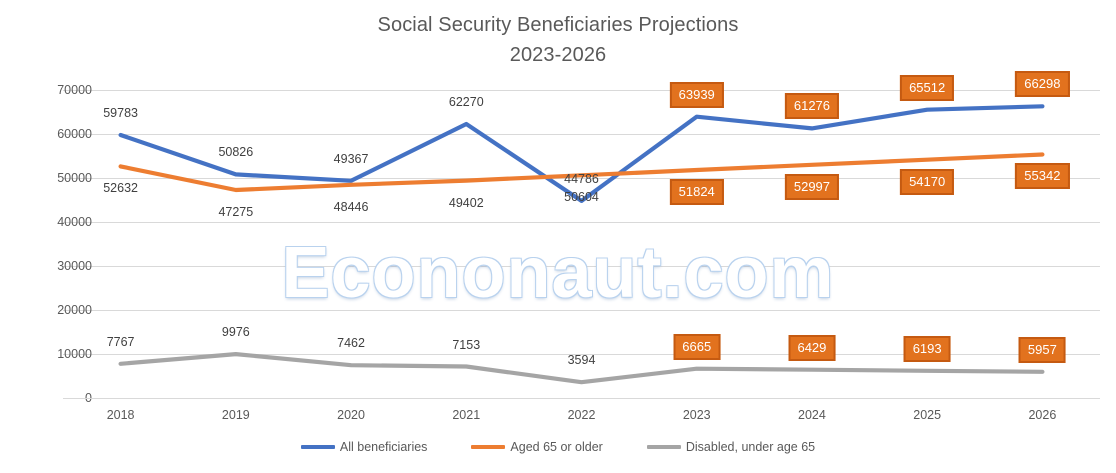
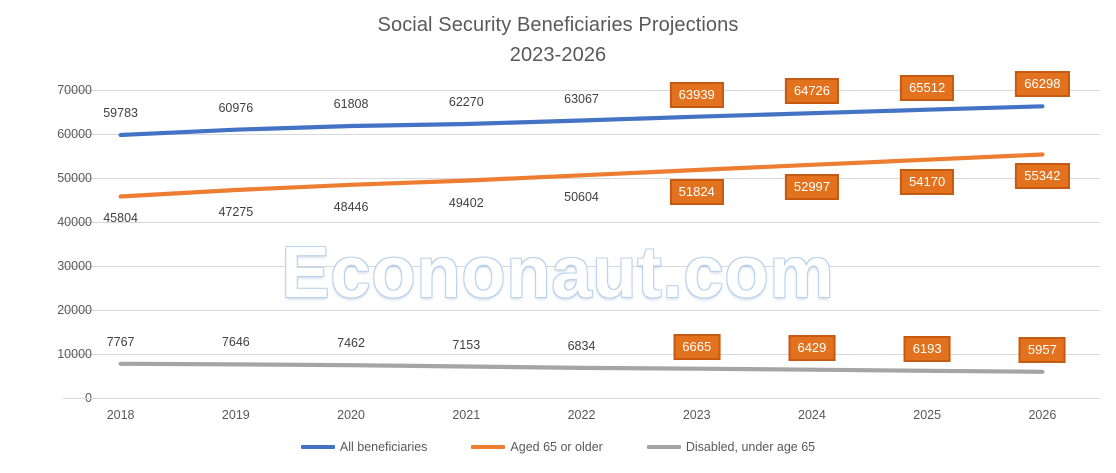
Aged 65 or older/2018: 52632 -> 45804
All beneficiaries/2019: 50826 -> 60976
Disabled, under age 65/2019: 9976 -> 7646
All beneficiaries/2020: 49367 -> 61808
All beneficiaries/2022: 44786 -> 63067
Disabled, under age 65/2022: 3594 -> 6834
All beneficiaries/2024: 61276 -> 64726
